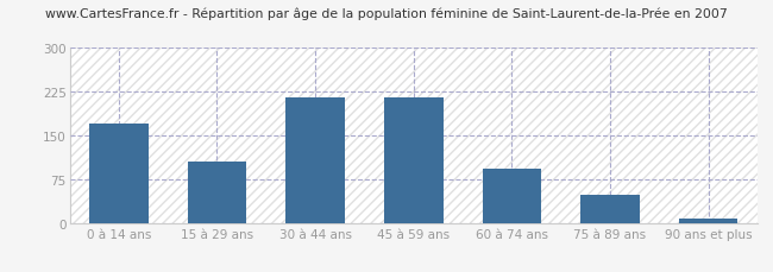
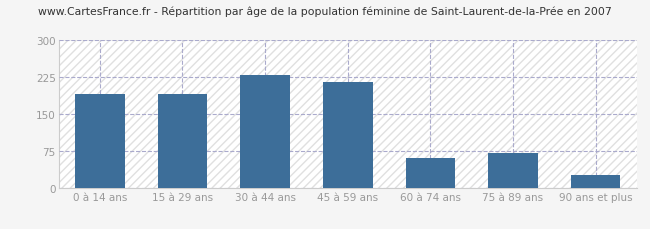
0 à 14 ans: 170 -> 190
15 à 29 ans: 105 -> 190
30 à 44 ans: 215 -> 230
60 à 74 ans: 93 -> 60
75 à 89 ans: 48 -> 70
90 ans et plus: 8 -> 25
